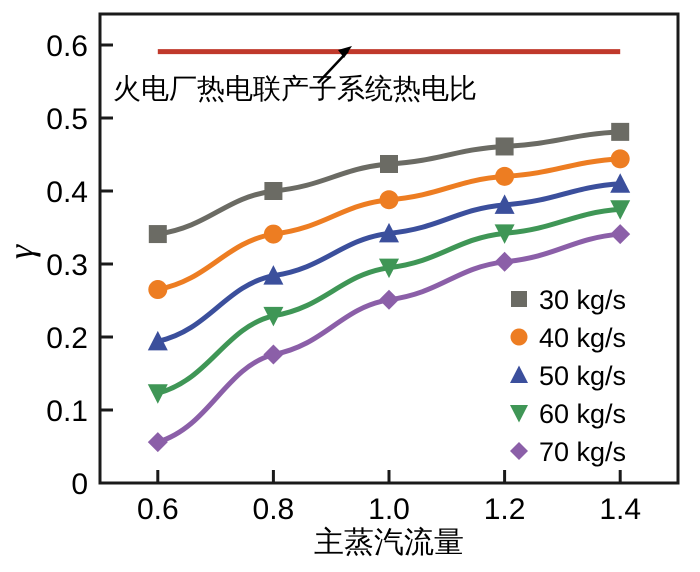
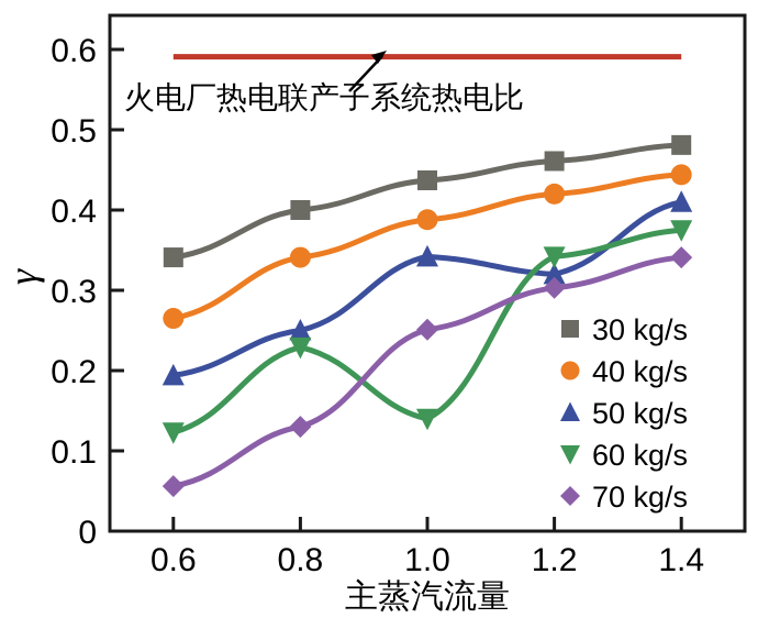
50 kg/s/0.8: 0.28 -> 0.25
70 kg/s/0.8: 0.18 -> 0.13
60 kg/s/1.0: 0.29 -> 0.14
50 kg/s/1.2: 0.38 -> 0.32
